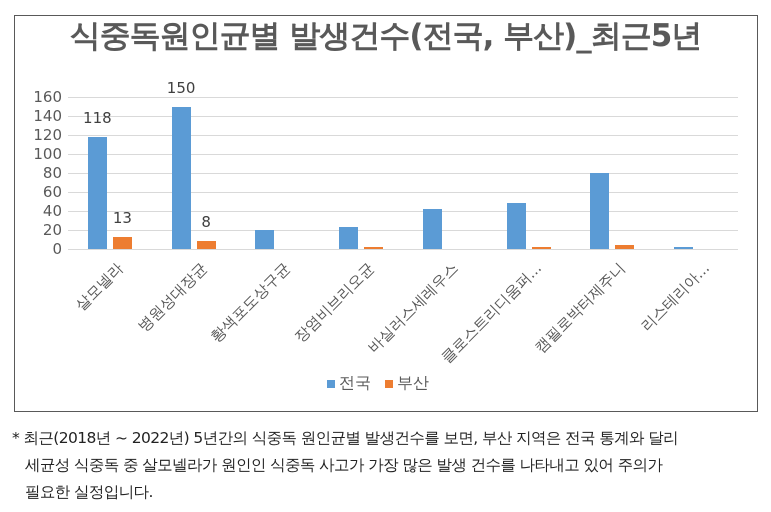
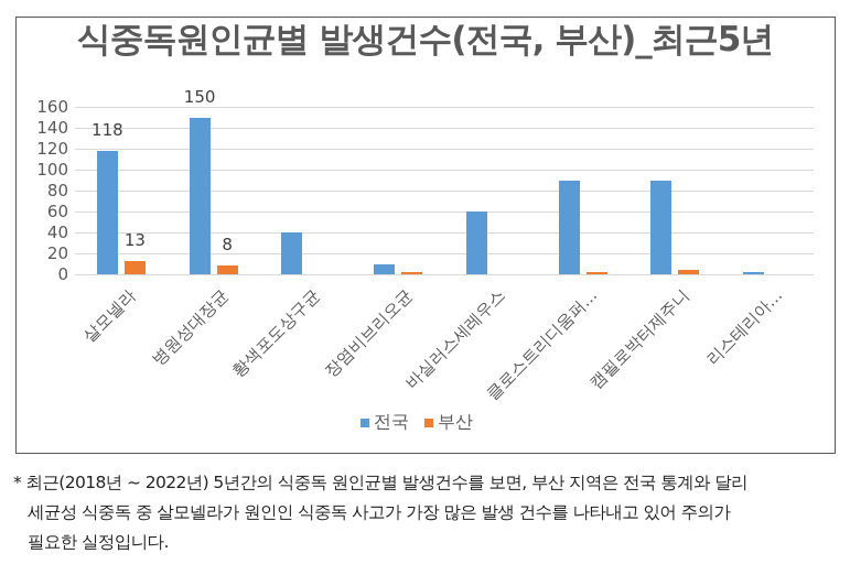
전국/황색포도상구균: 20 -> 40
전국/장염비브리오균: 20 -> 10
전국/바실러스세레우스: 40 -> 60
전국/클로스트리디움퍼...: 50 -> 90
전국/캠필로박터제주니: 80 -> 90
